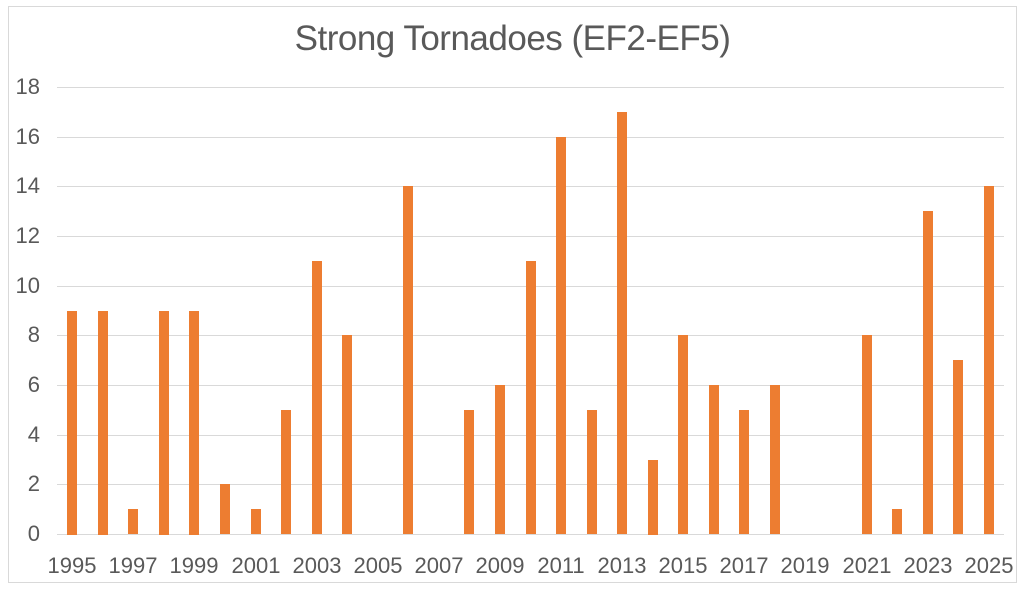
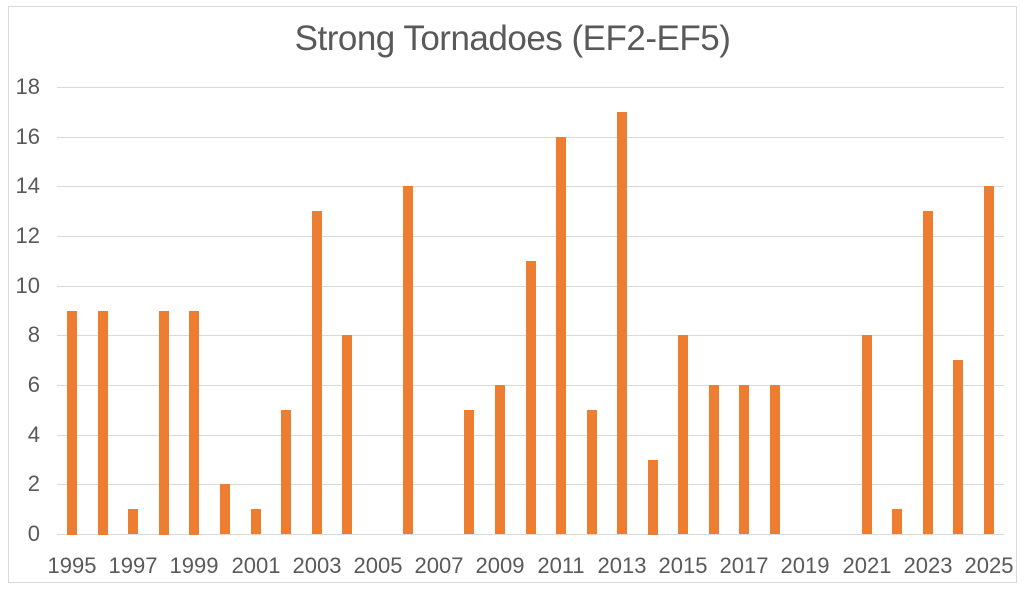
2003: 11 -> 13
2017: 5 -> 6
